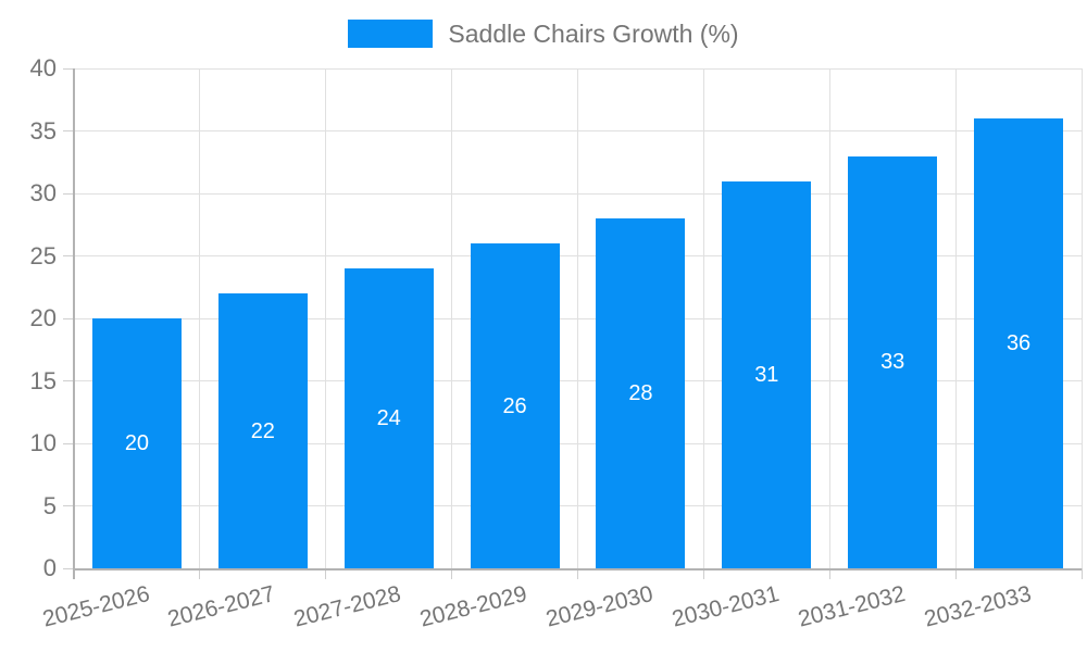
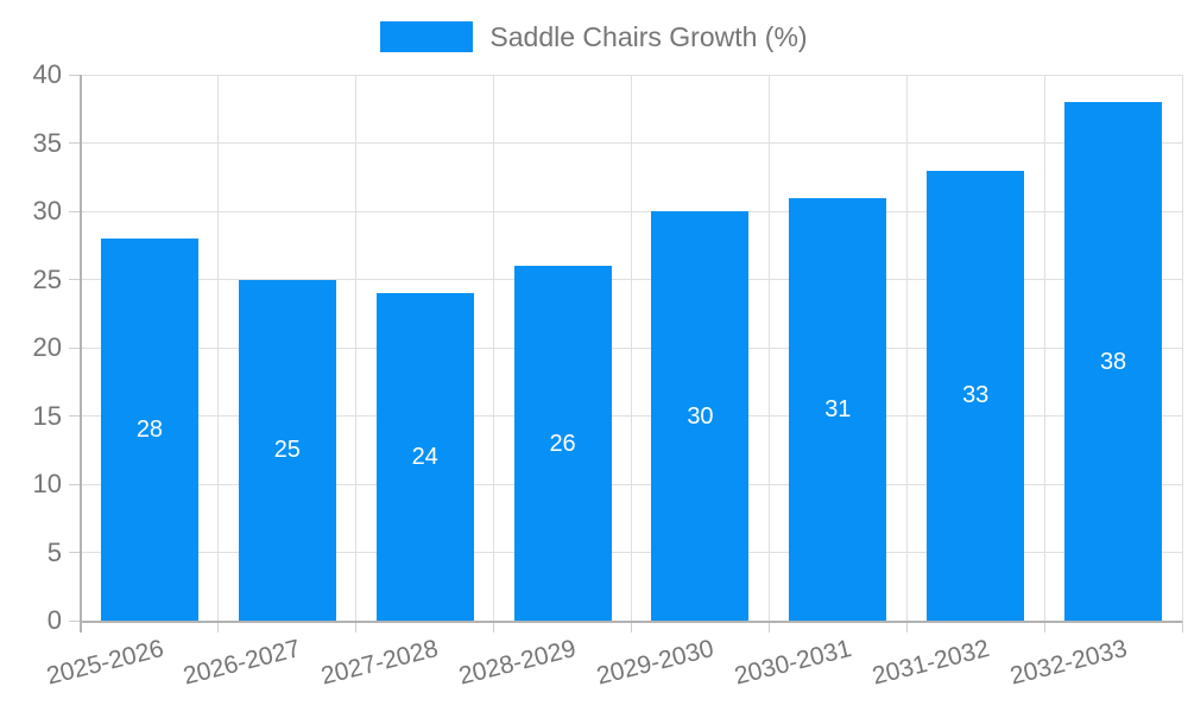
2025-2026: 20 -> 28
2026-2027: 22 -> 25
2029-2030: 28 -> 30
2032-2033: 36 -> 38
